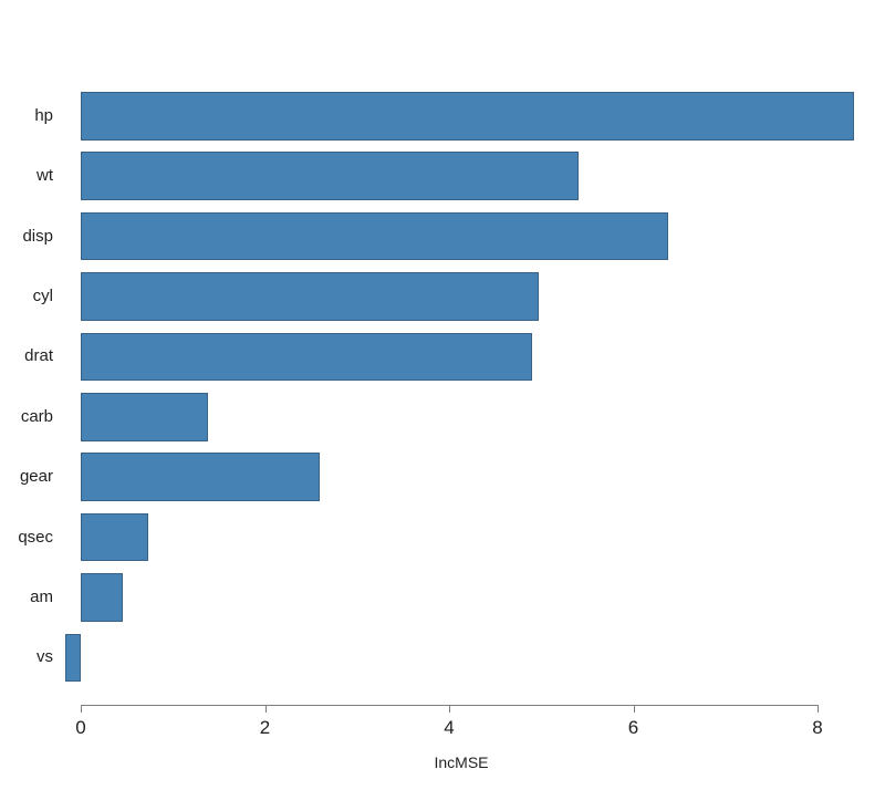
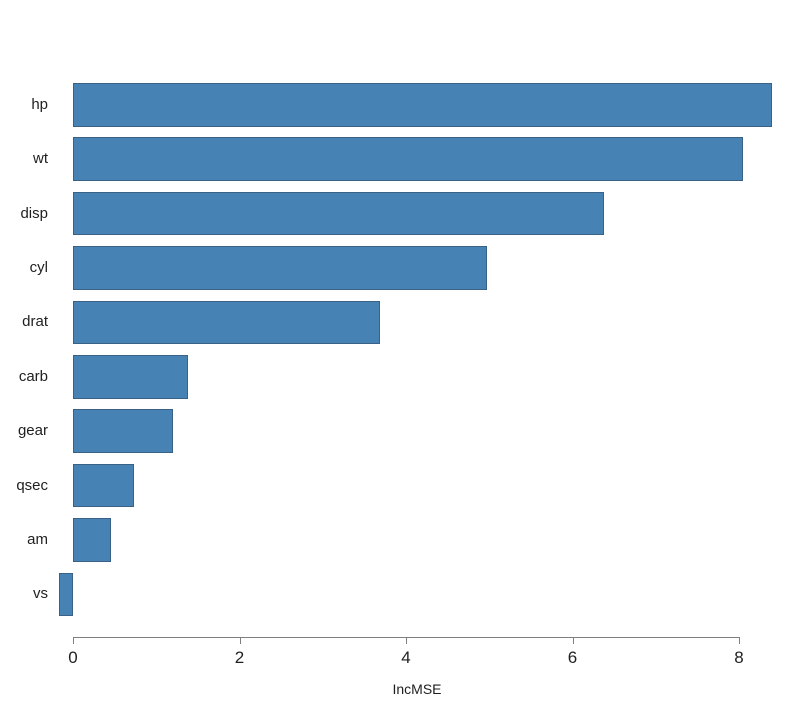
wt: 5.4 -> 8.1
drat: 4.9 -> 3.7
gear: 2.6 -> 1.2
